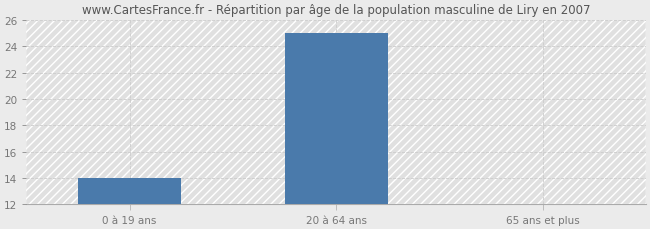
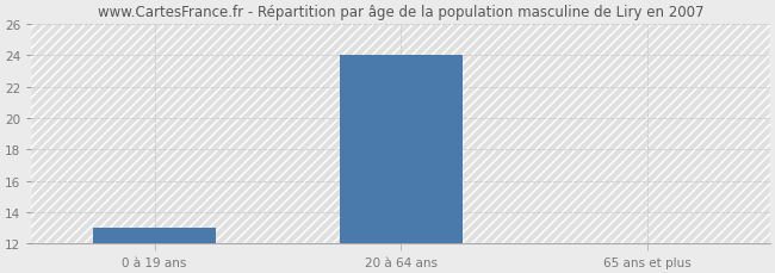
0 à 19 ans: 14 -> 13
20 à 64 ans: 25 -> 24
